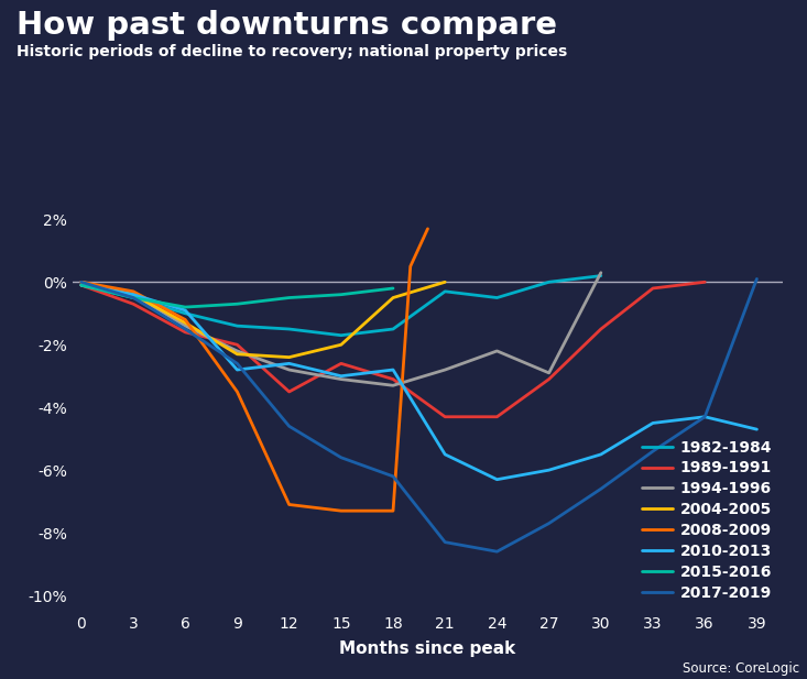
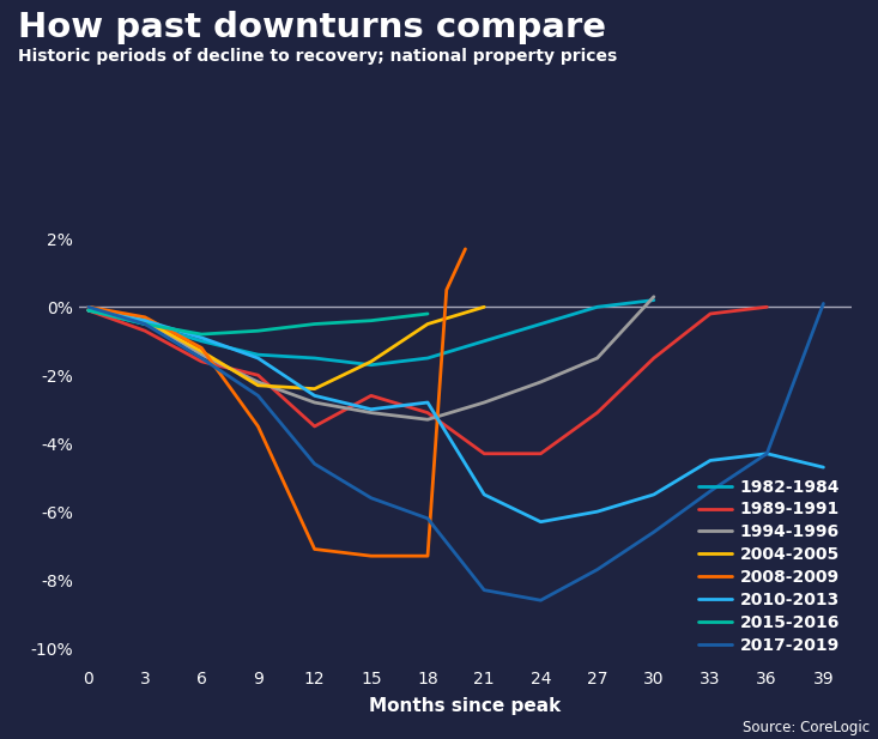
2010-2013/9: -2.8% -> -1.5%
2004-2005/15: -2.0% -> -1.6%
1982-1984/21: -0.3% -> -1.0%
1994-1996/27: -2.9% -> -1.5%
